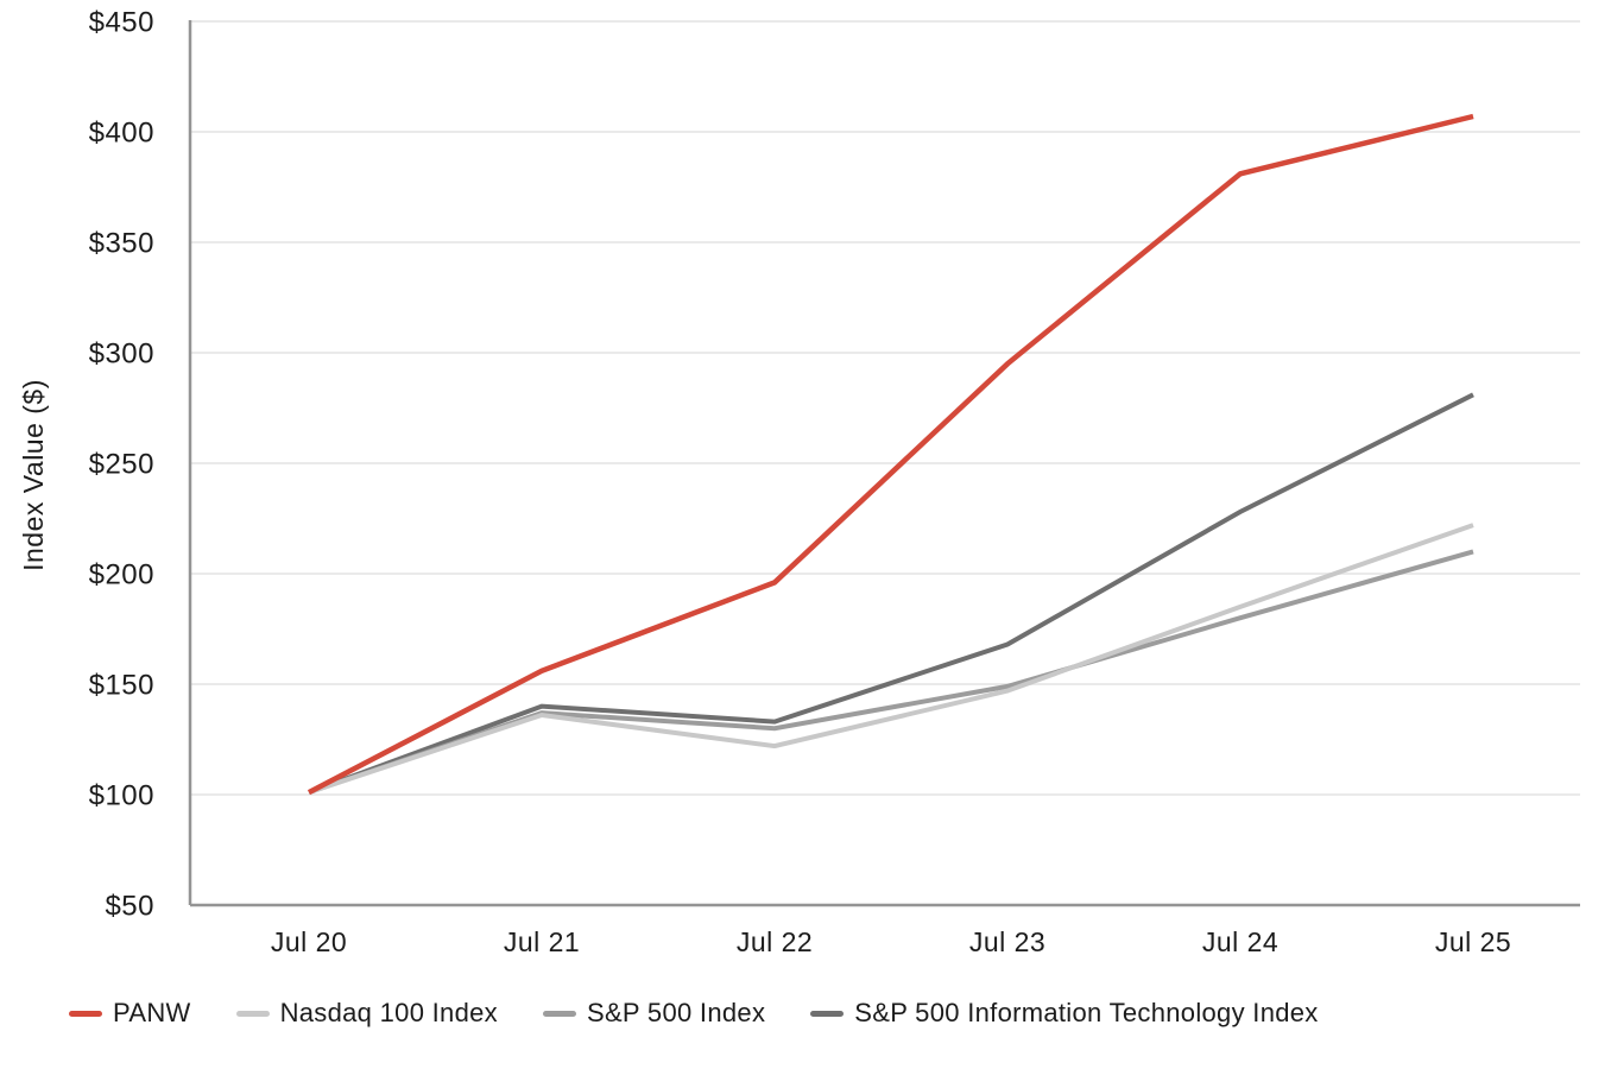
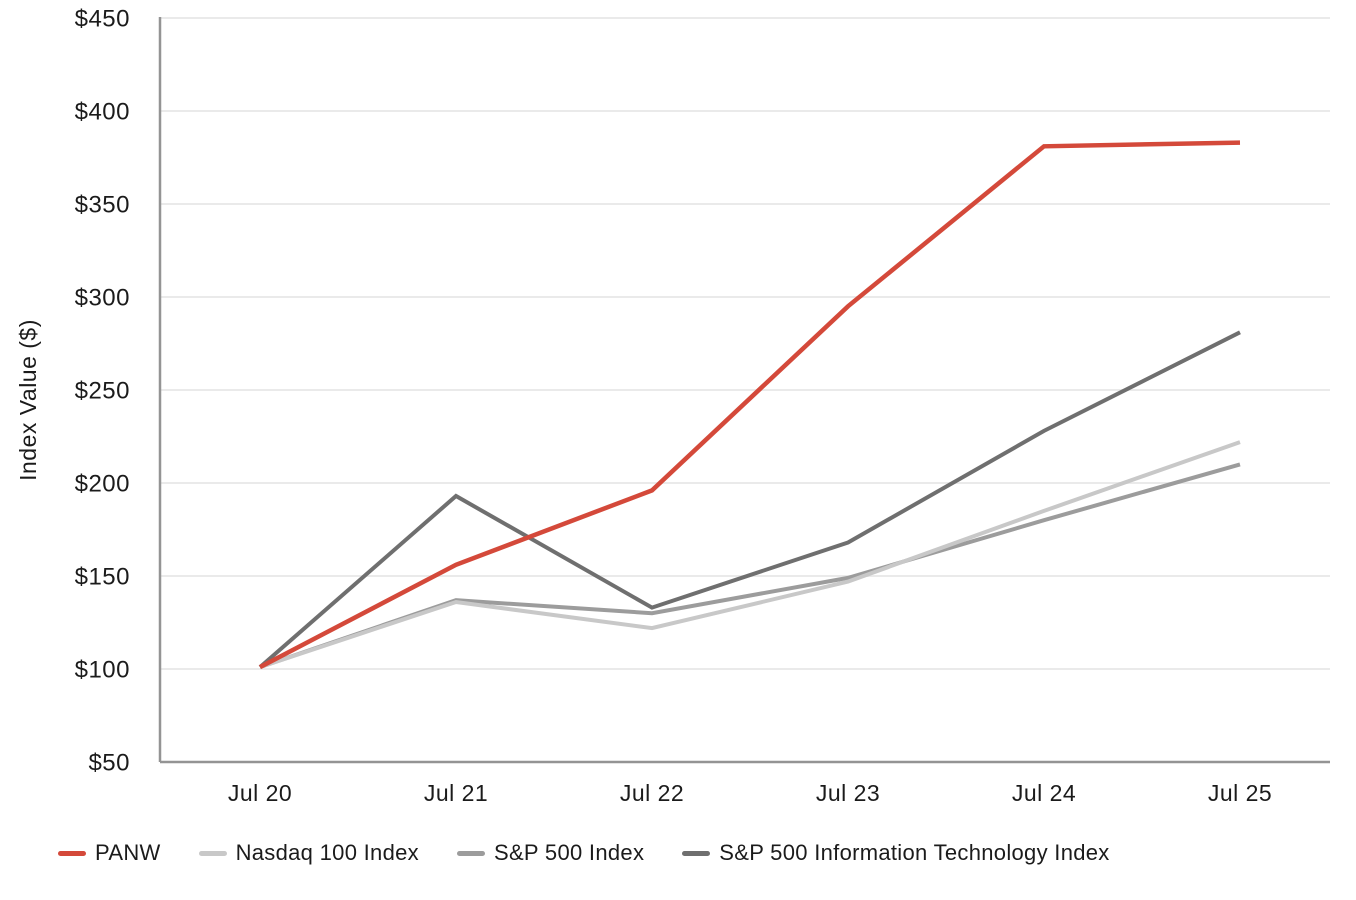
S&P 500 Information Technology Index/Jul 21: $140 -> $193
PANW/Jul 25: $407 -> $383
